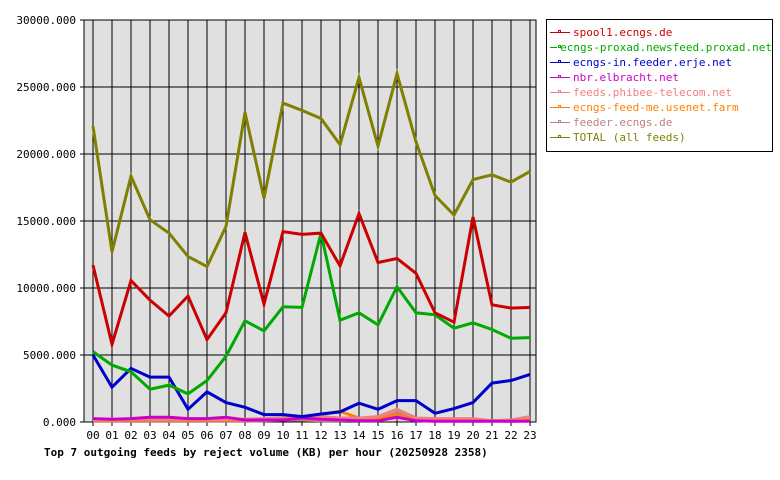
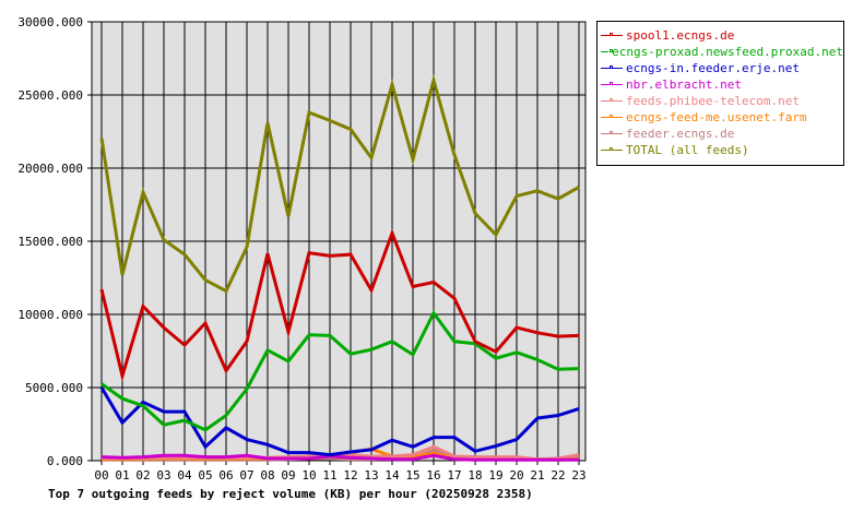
ecngs-proxad.newsfeed.proxad.net/12: 14100 -> 7300
spool1.ecngs.de/20: 15300 -> 9100
